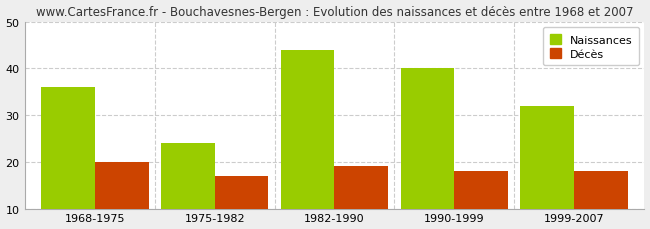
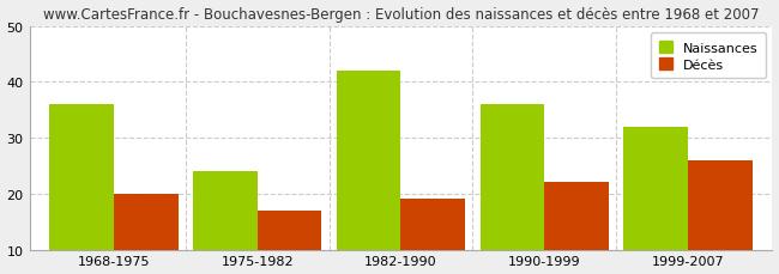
Naissances/1982-1990: 44 -> 42
Naissances/1990-1999: 40 -> 36
Décès/1990-1999: 18 -> 22
Décès/1999-2007: 18 -> 26
